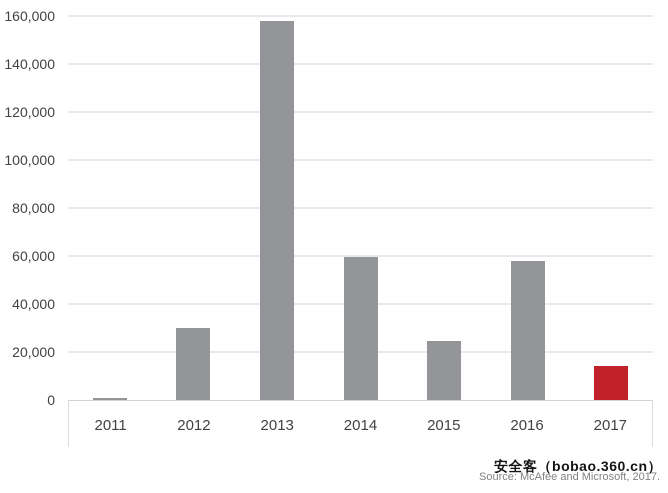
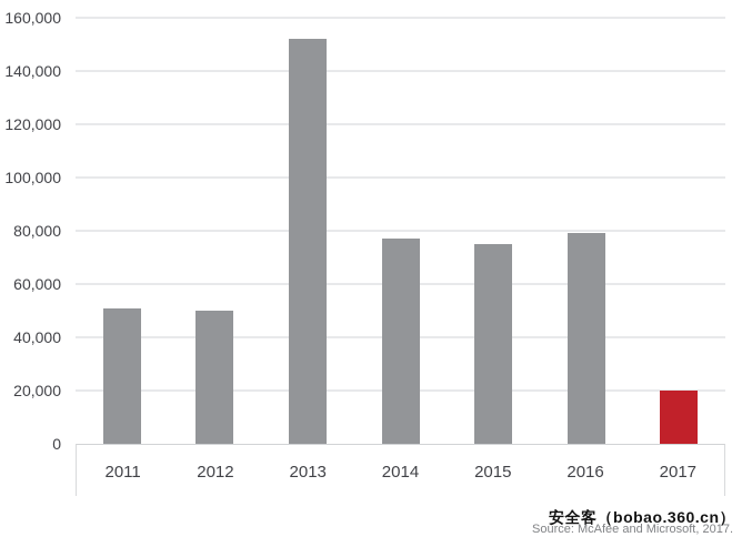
2011: 1000 -> 51000
2012: 30000 -> 50000
2013: 158000 -> 152000
2014: 60000 -> 77000
2015: 24000 -> 75000
2016: 58000 -> 79000
2017: 14000 -> 20000
